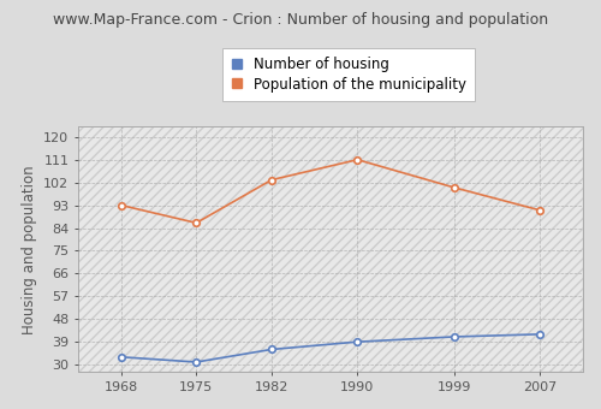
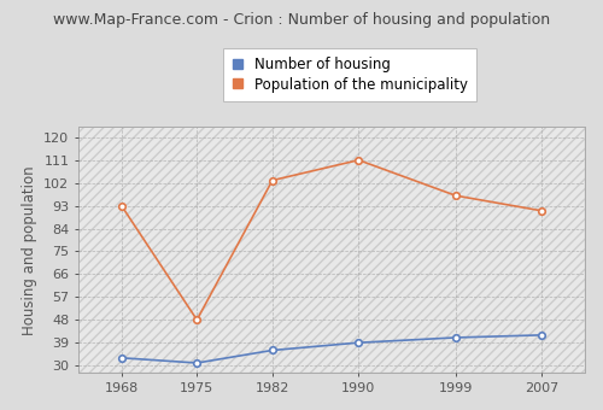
Population of the municipality/1975: 86 -> 48
Population of the municipality/1999: 100 -> 97
